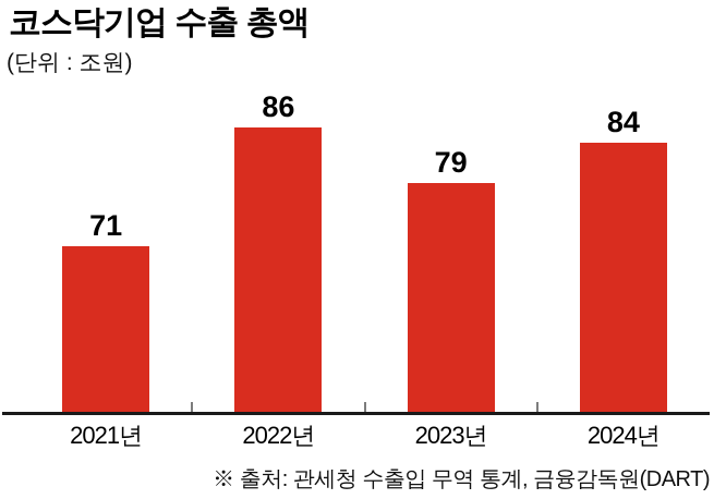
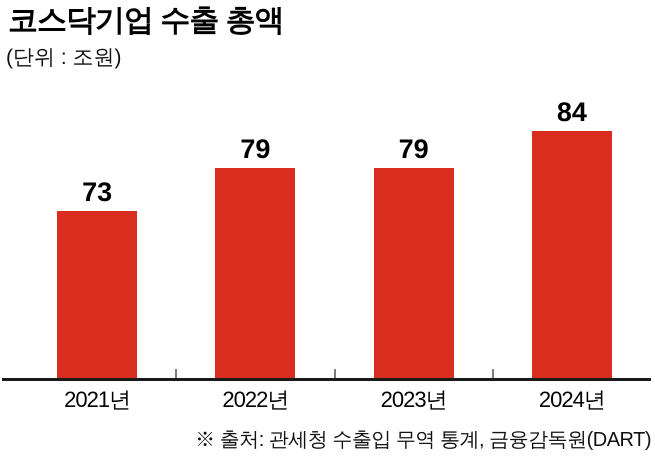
2021년: 71 -> 73
2022년: 86 -> 79
